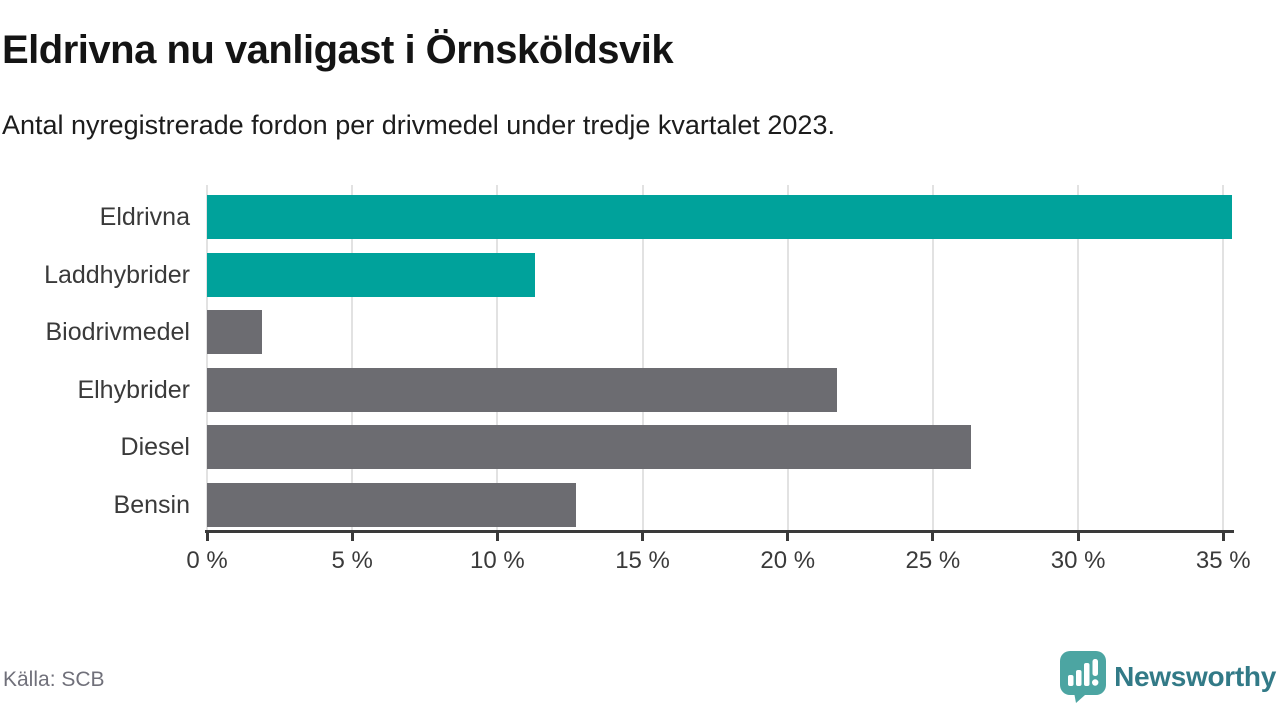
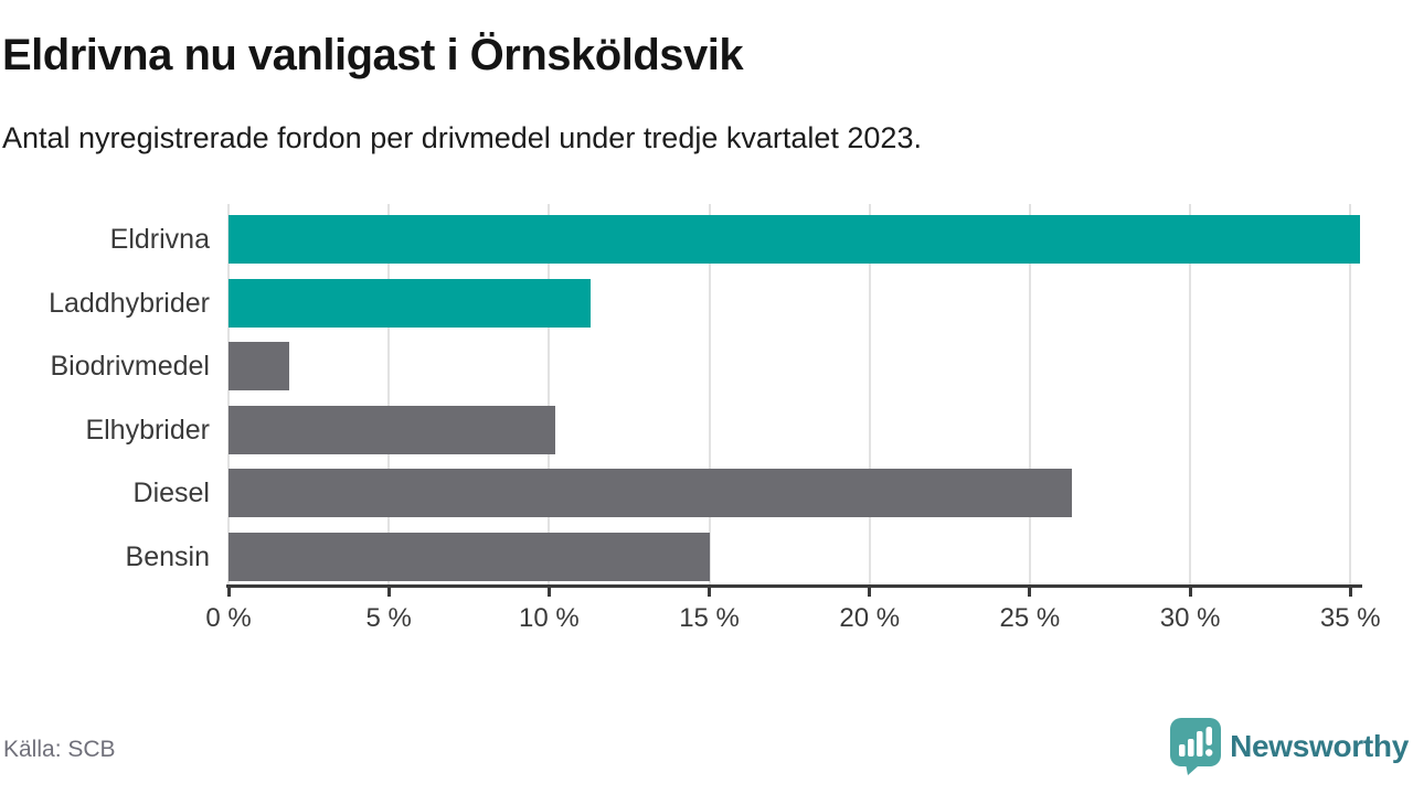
Elhybrider: 21.7% -> 10.2%
Bensin: 12.7% -> 15.0%
